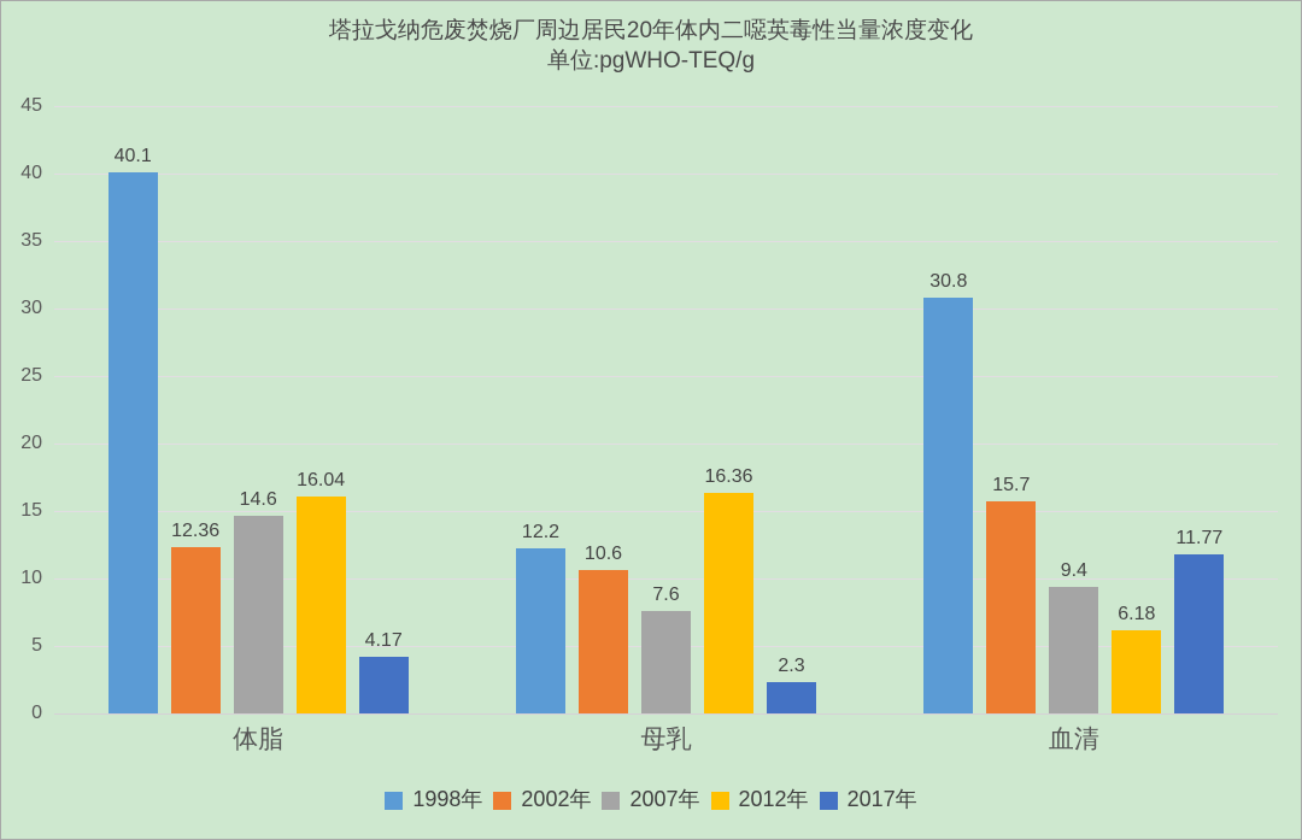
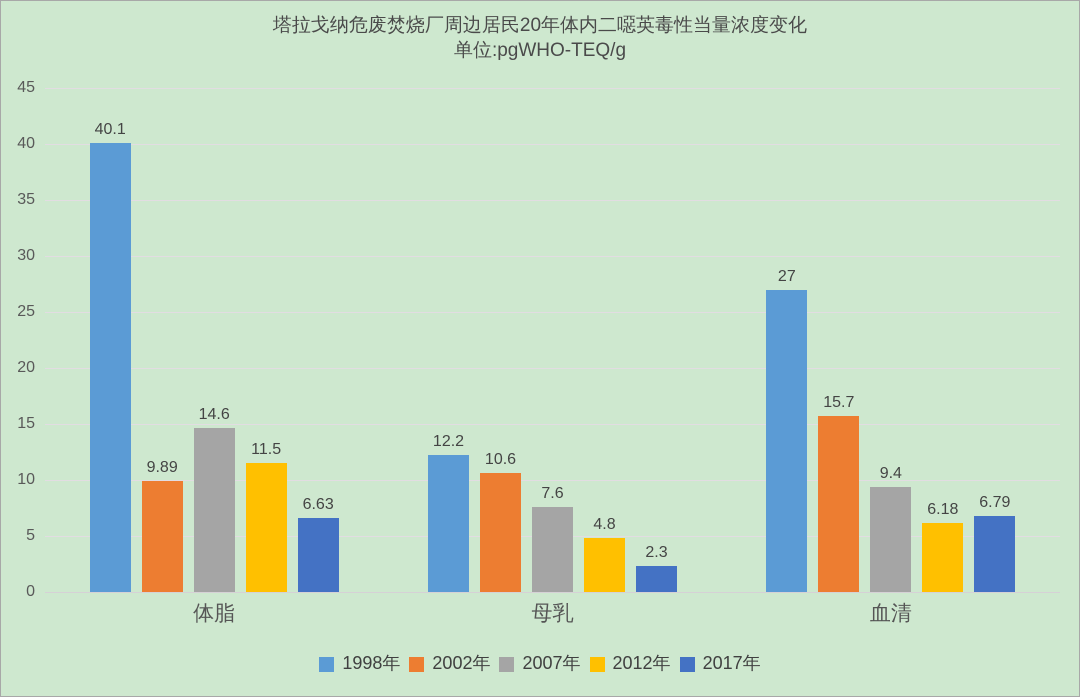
2002年/体脂: 12.36 -> 9.89
2012年/体脂: 16.04 -> 11.5
2017年/体脂: 4.17 -> 6.63
2012年/母乳: 16.36 -> 4.8
1998年/血清: 30.8 -> 27
2017年/血清: 11.77 -> 6.79
